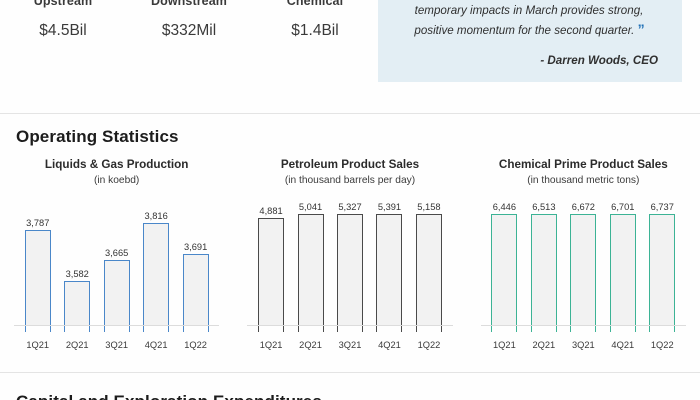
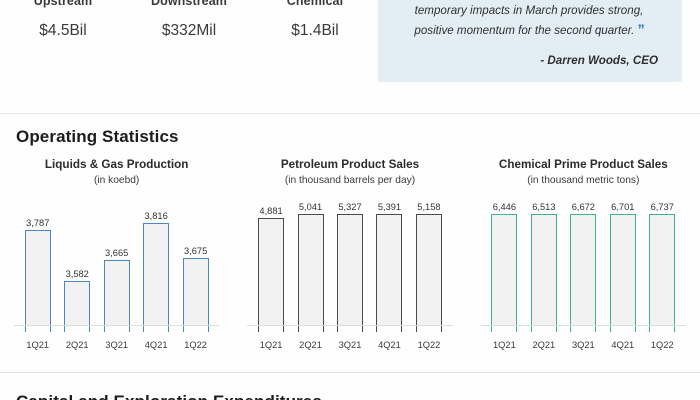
Liquids & Gas Production/1Q22: 3,691 -> 3,675
